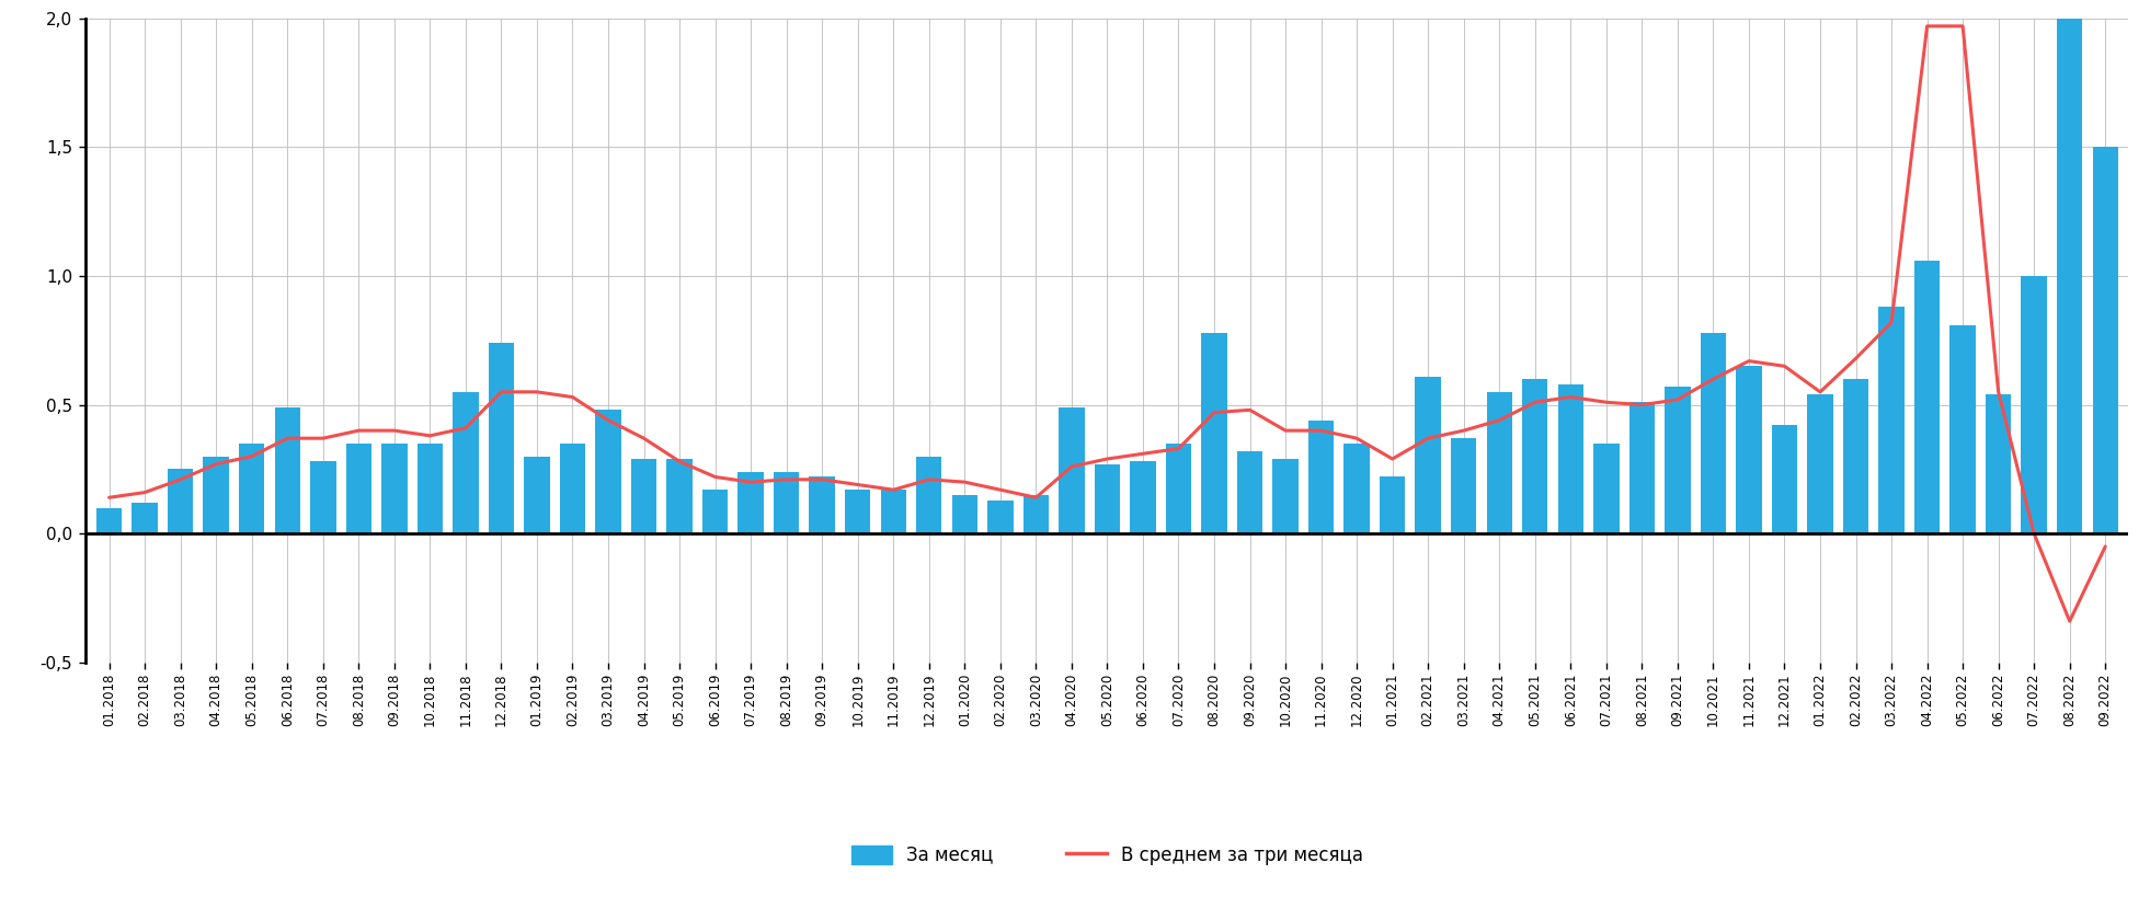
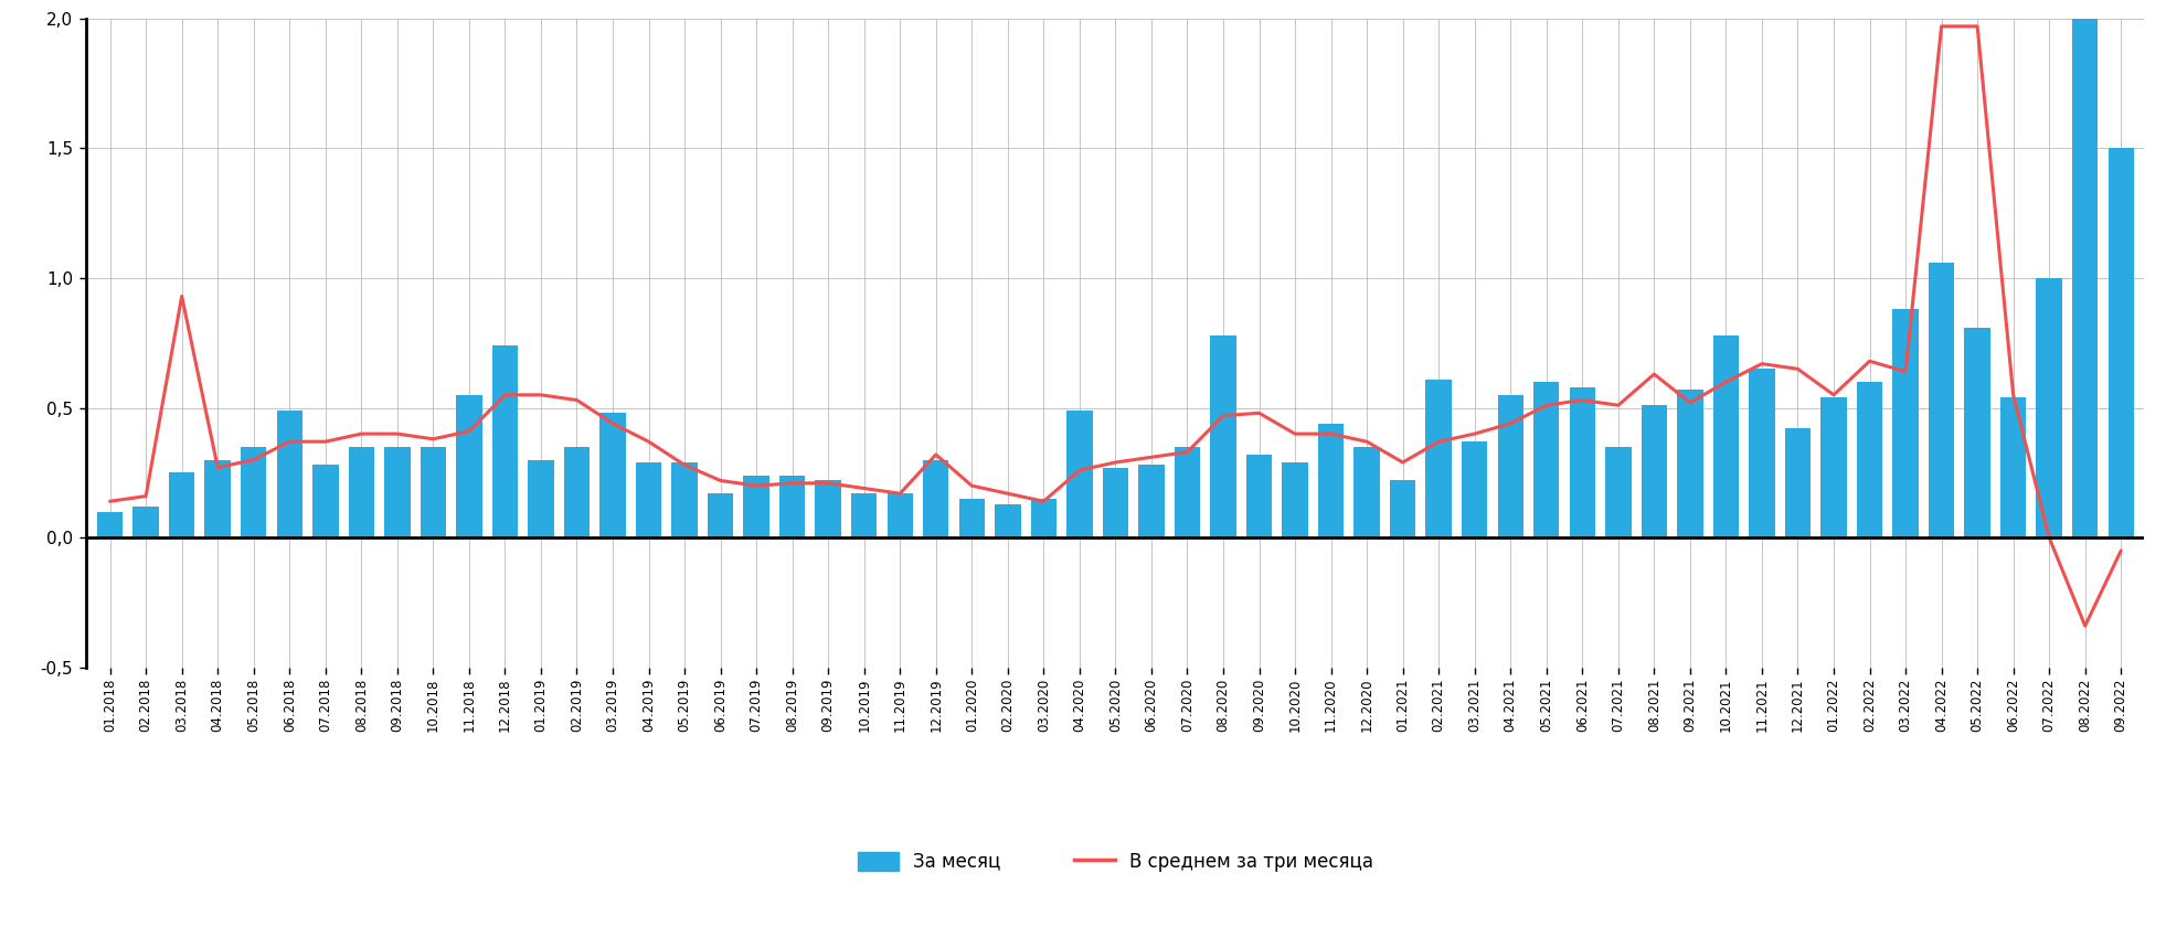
В среднем за три месяца/03.2018: 0,21 -> 0,93
В среднем за три месяца/12.2019: 0,21 -> 0,32
В среднем за три месяца/08.2021: 0,50 -> 0,63
В среднем за три месяца/03.2022: 0,82 -> 0,64
